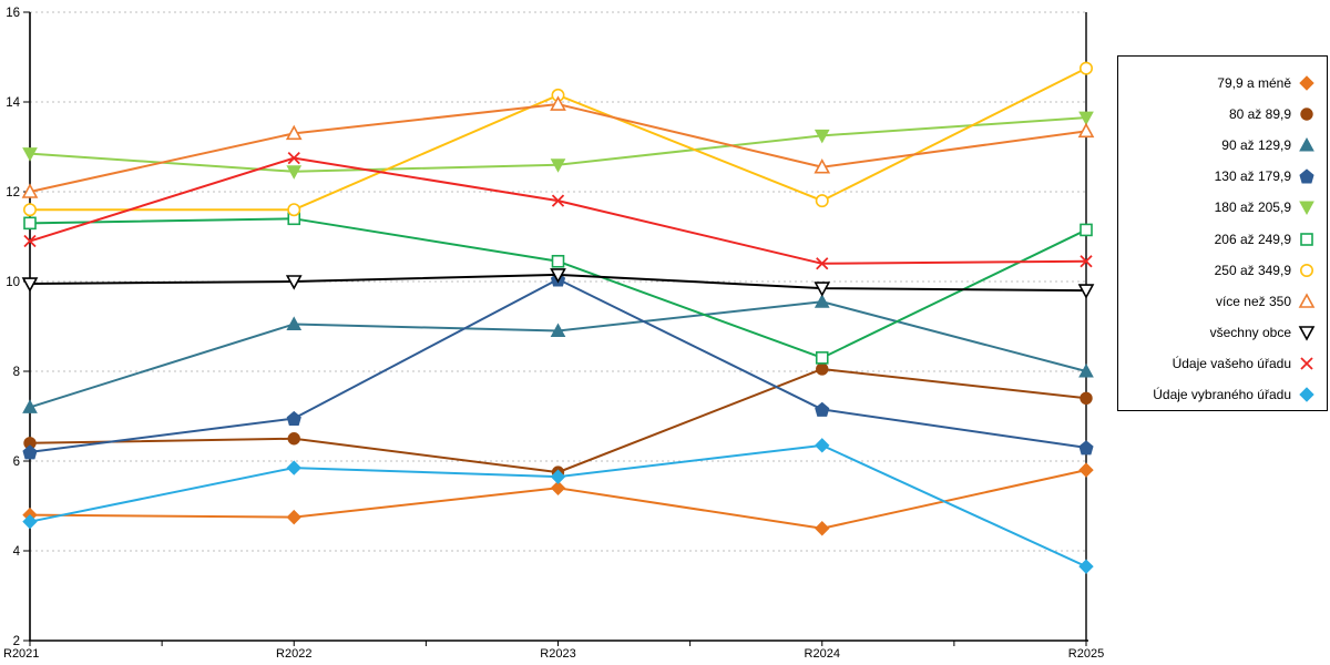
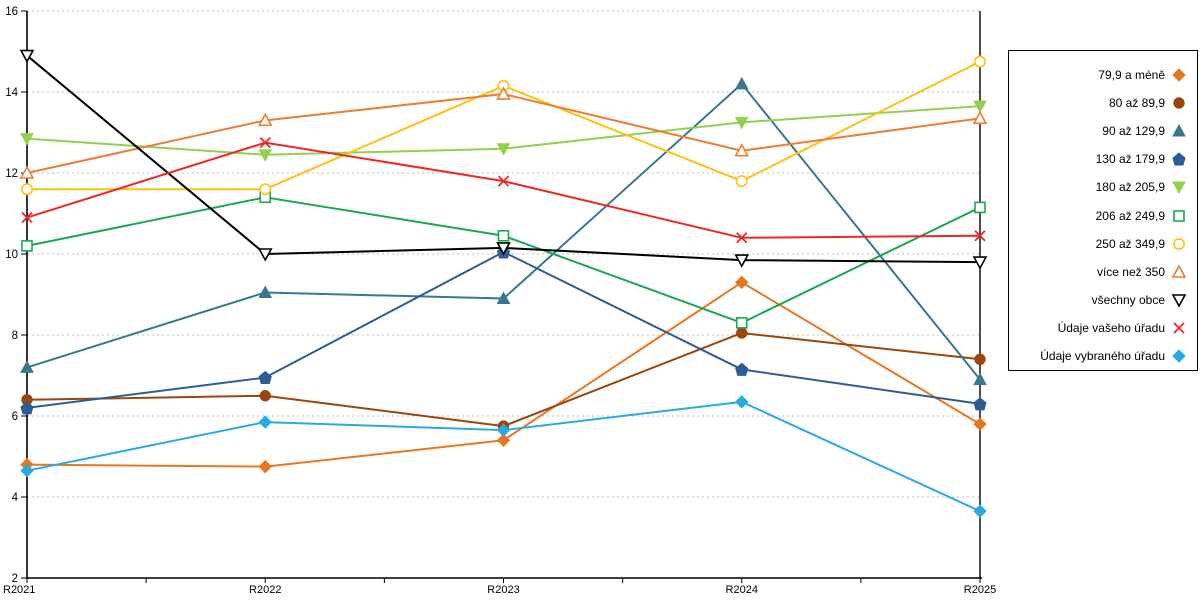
206 až 249,9/R2021: 11.3 -> 10.2
všechny obce/R2021: 9.9 -> 14.9
79,9 a méně/R2024: 4.5 -> 9.3
90 až 129,9/R2024: 9.6 -> 14.2
90 až 129,9/R2025: 8.0 -> 6.9
